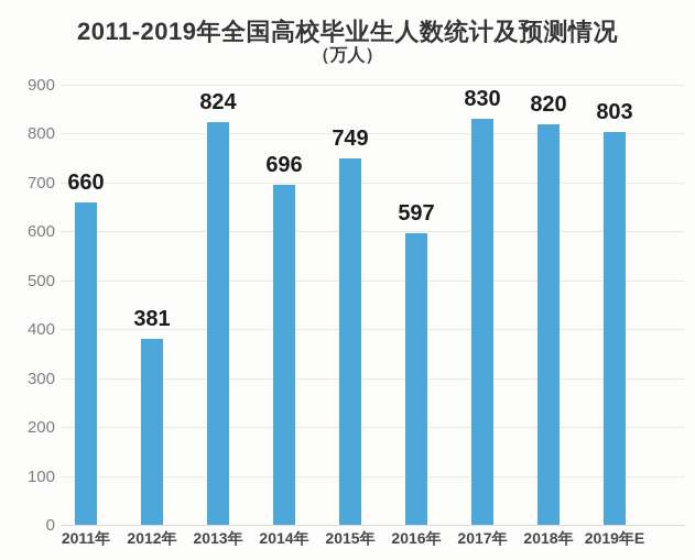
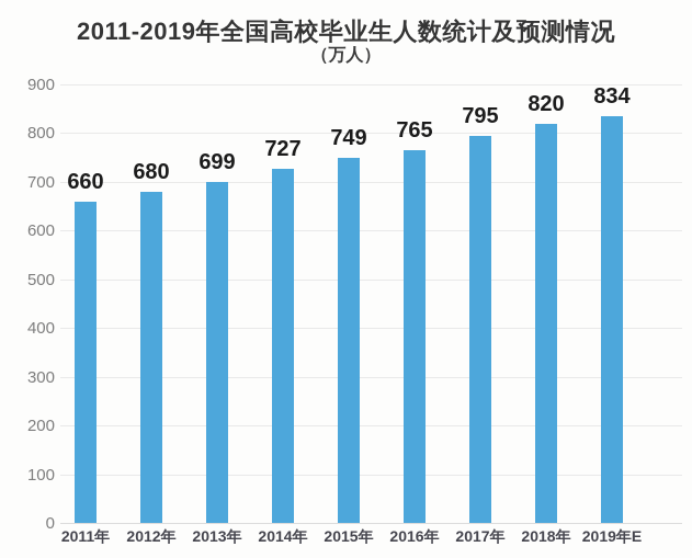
2012年: 381 -> 680
2013年: 824 -> 699
2014年: 696 -> 727
2016年: 597 -> 765
2017年: 830 -> 795
2019年E: 803 -> 834
